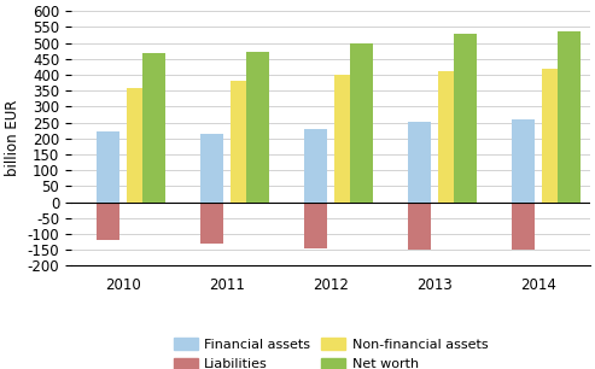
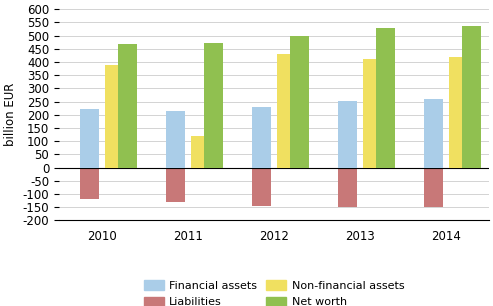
Non-financial assets/2010: 360 -> 390
Non-financial assets/2011: 380 -> 120
Non-financial assets/2012: 400 -> 430
